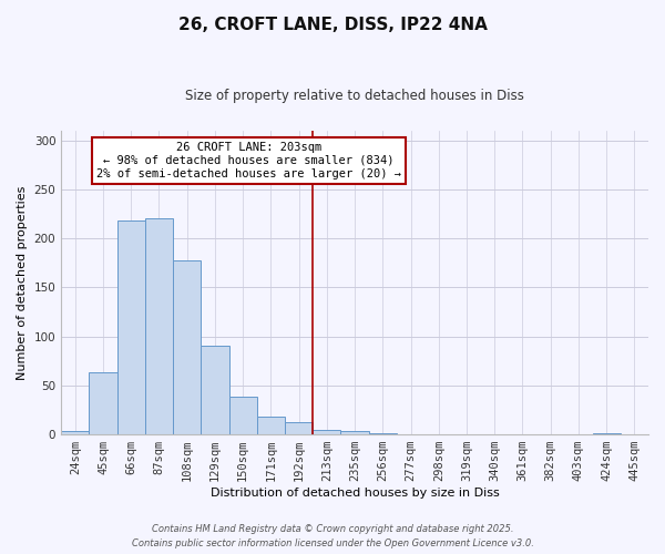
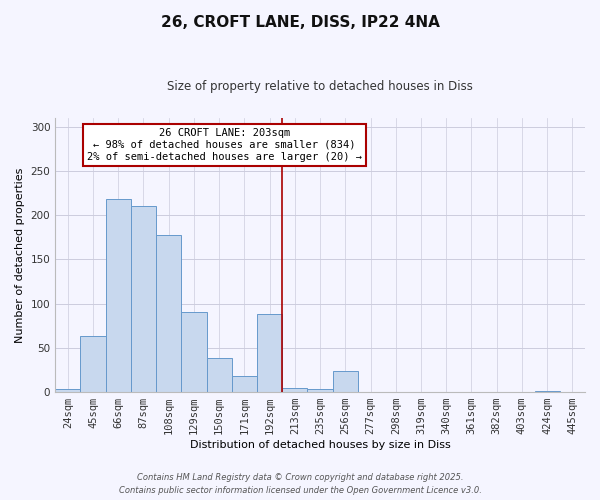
87sqm: 220 -> 210
192sqm: 13 -> 88
256sqm: 1 -> 24
